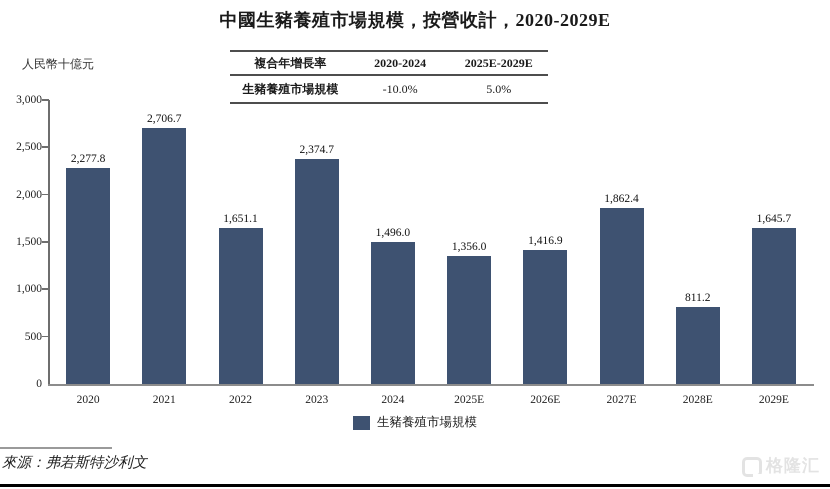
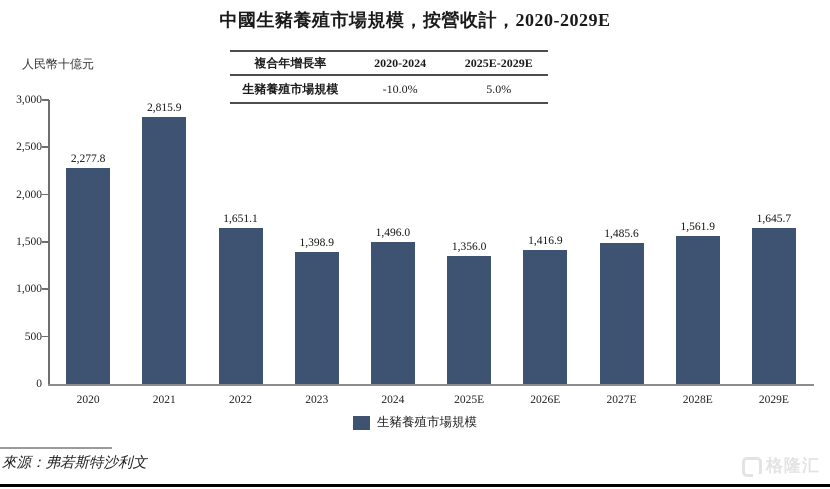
2021: 2,706.7 -> 2,815.9
2023: 2,374.7 -> 1,398.9
2027E: 1,862.4 -> 1,485.6
2028E: 811.2 -> 1,561.9
